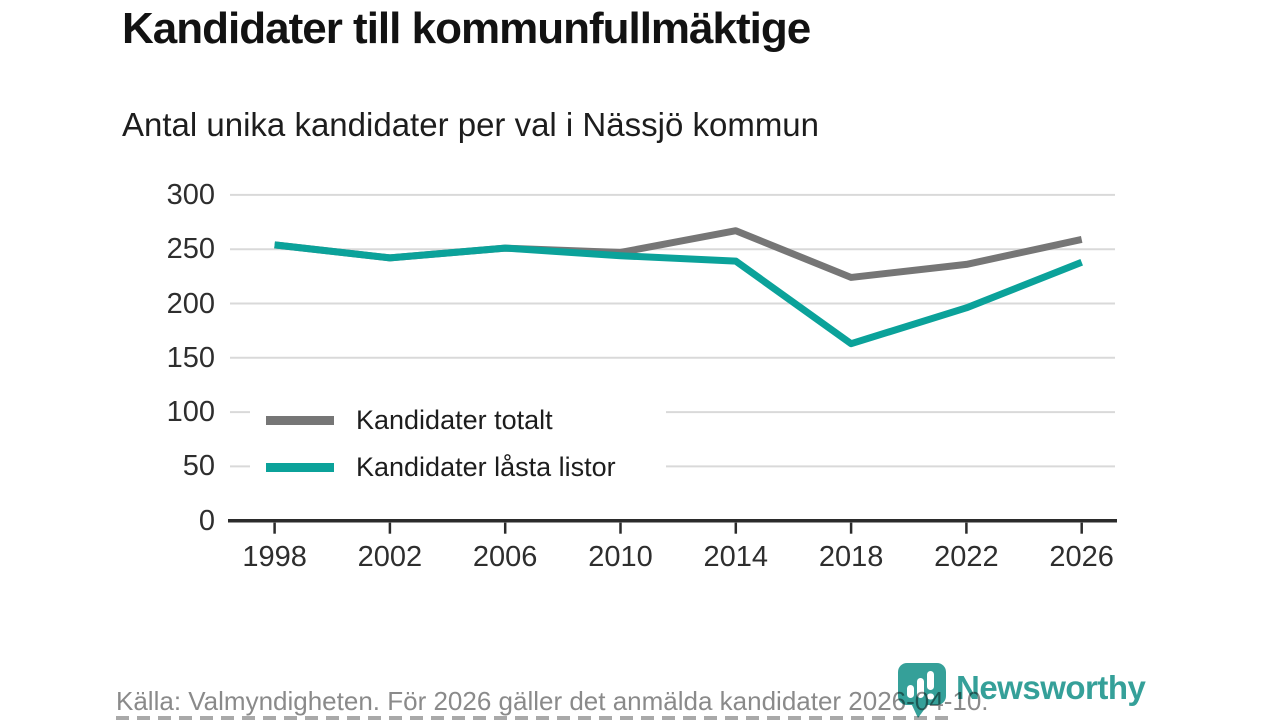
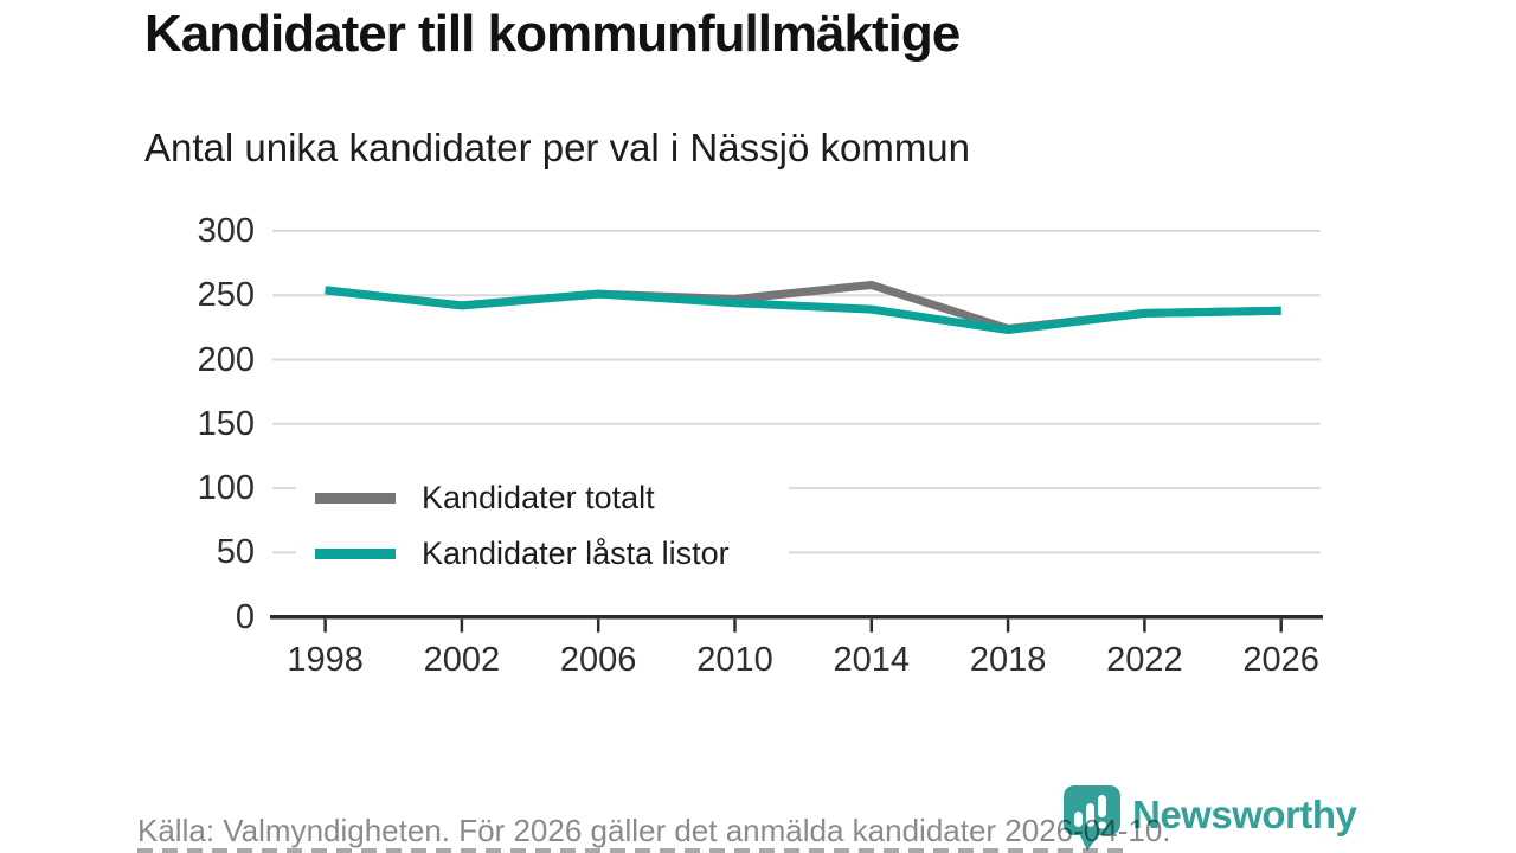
Kandidater totalt/2014: 267 -> 258
Kandidater låsta listor/2018: 163 -> 223
Kandidater låsta listor/2022: 196 -> 236
Kandidater totalt/2026: 259 -> 238
